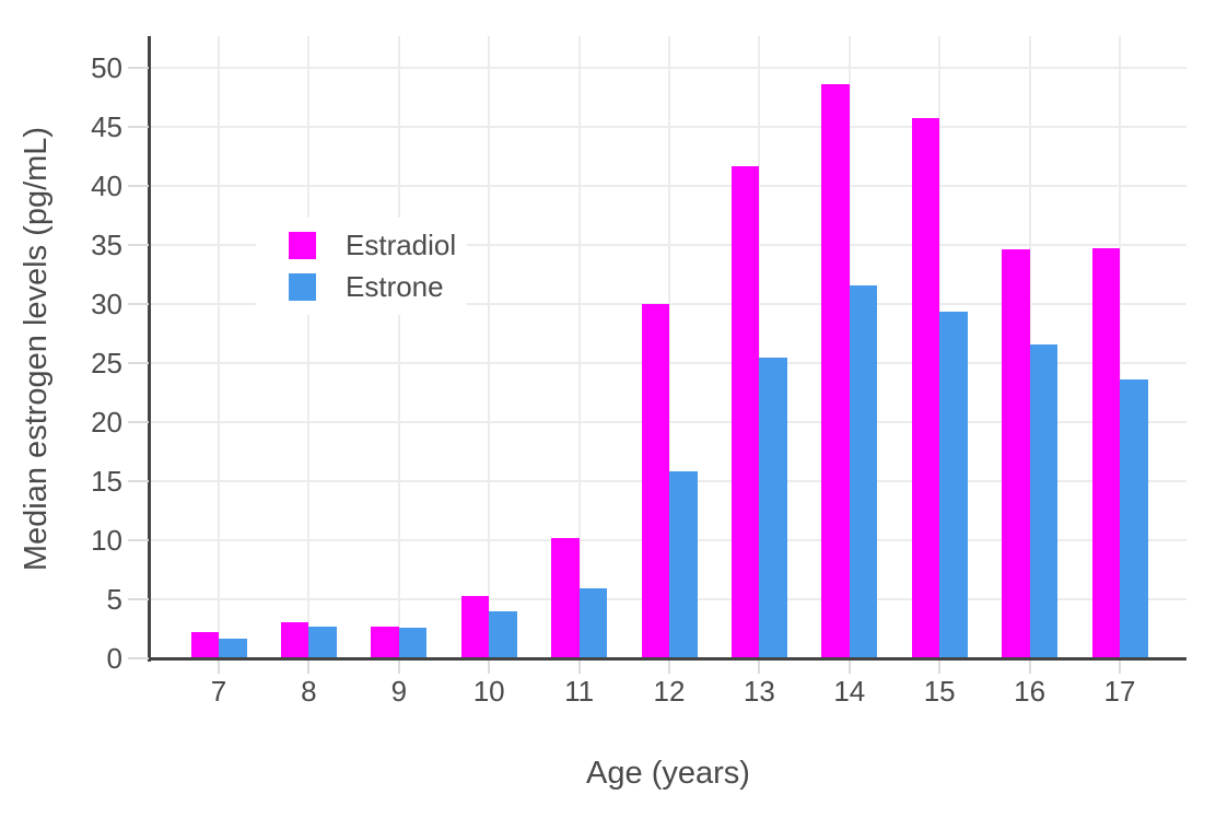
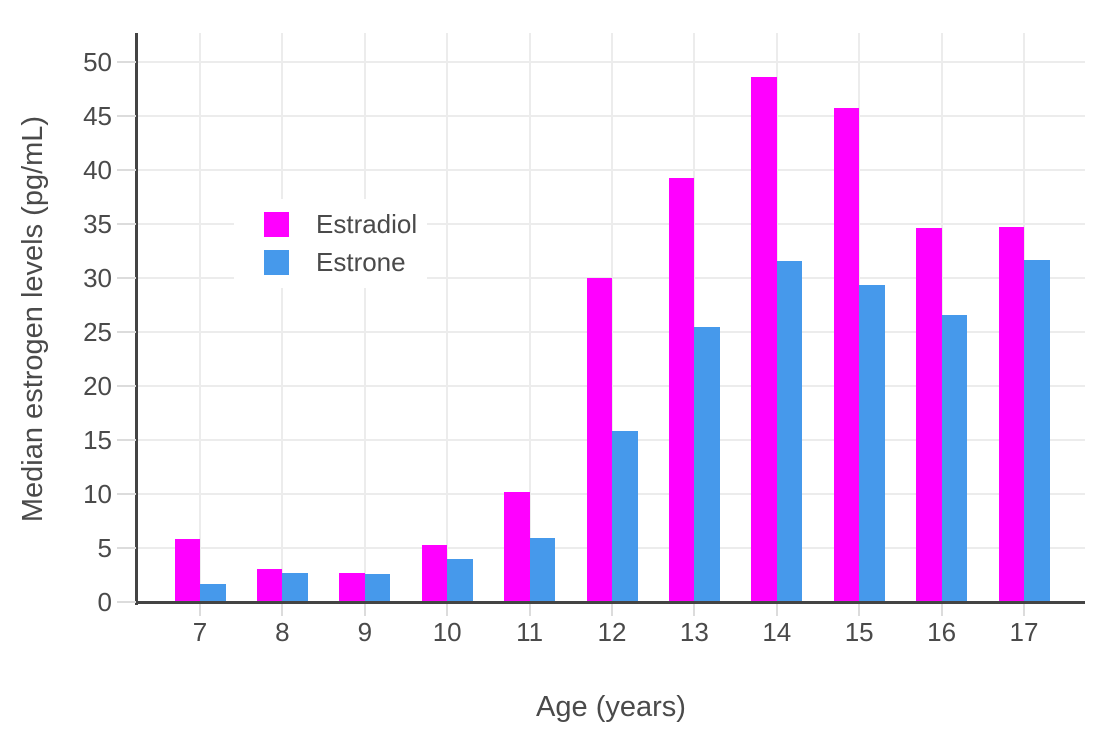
Estradiol/7: 2.2 -> 5.8
Estradiol/13: 41.7 -> 39.3
Estrone/17: 23.6 -> 31.7
